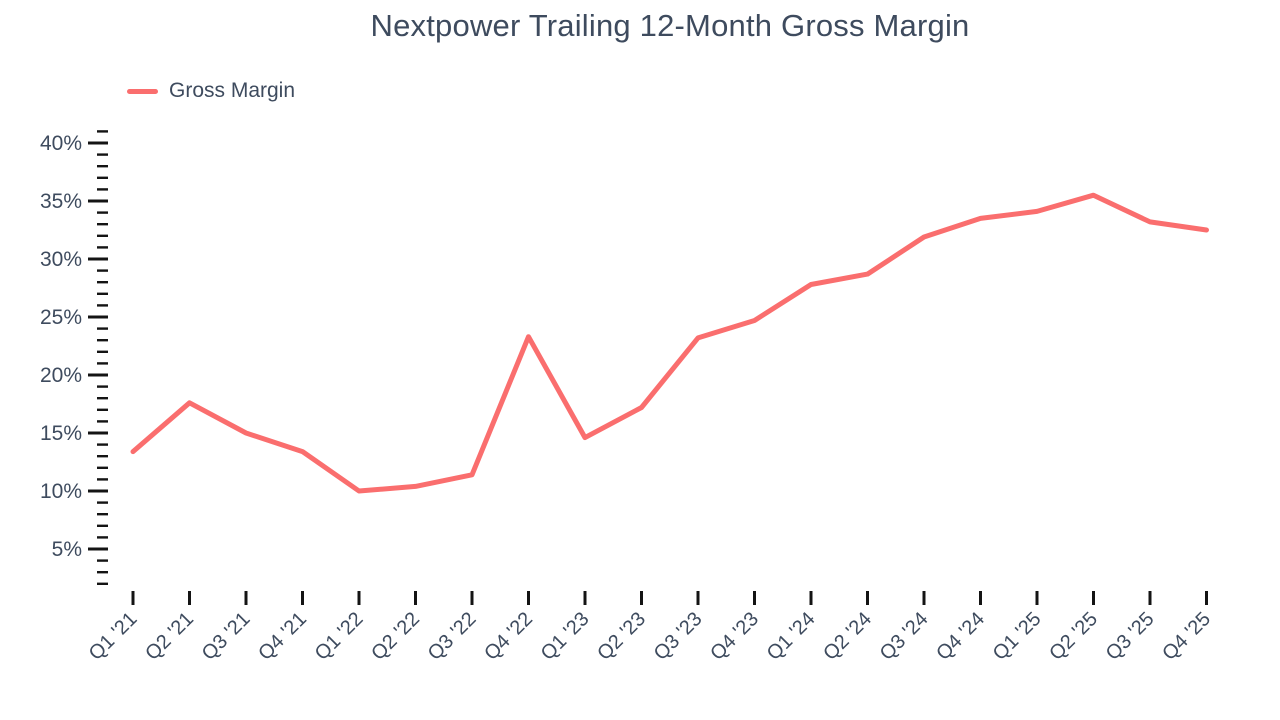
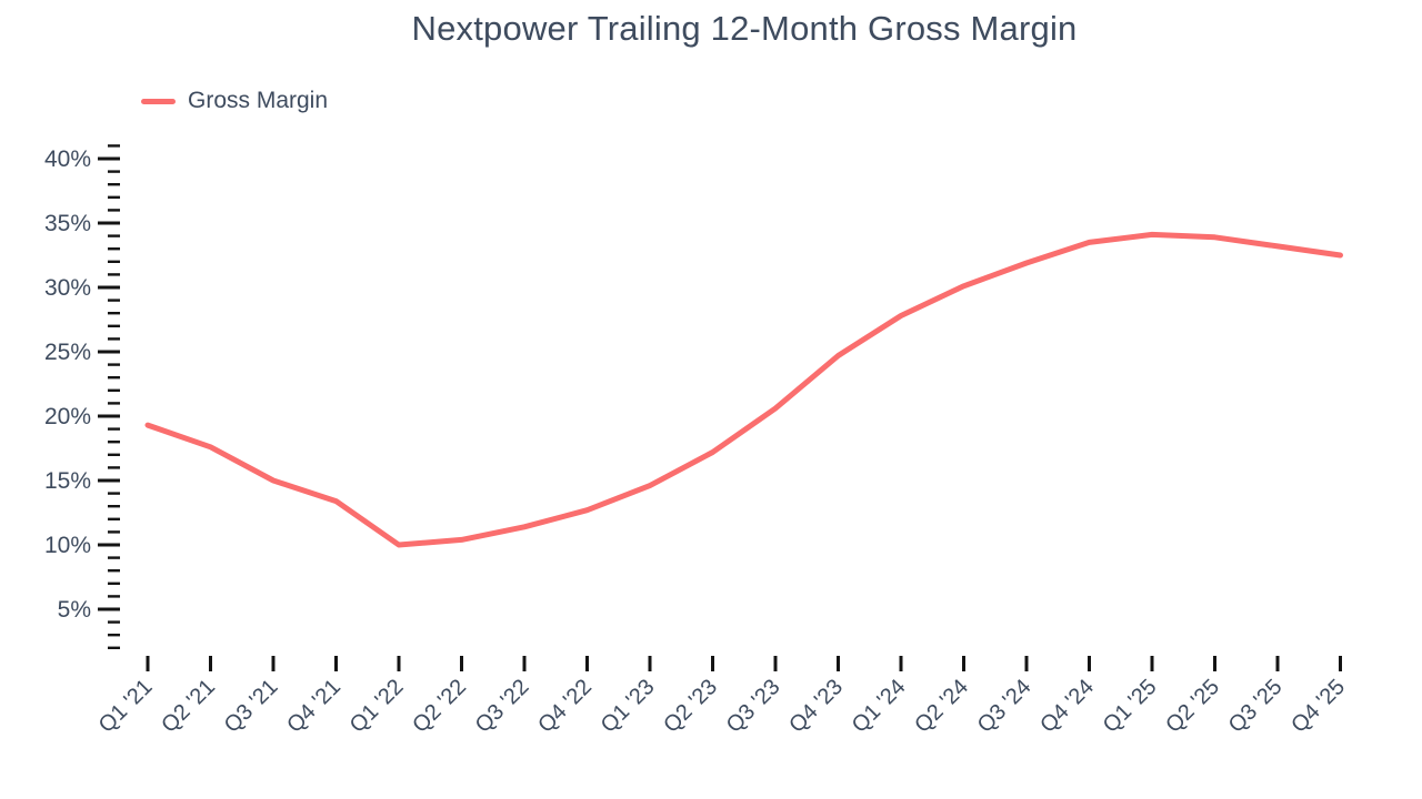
Q1 '21: 13.4% -> 19.3%
Q4 '22: 23.3% -> 12.7%
Q3 '23: 23.2% -> 20.6%
Q2 '24: 28.7% -> 30.1%
Q2 '25: 35.5% -> 33.9%
